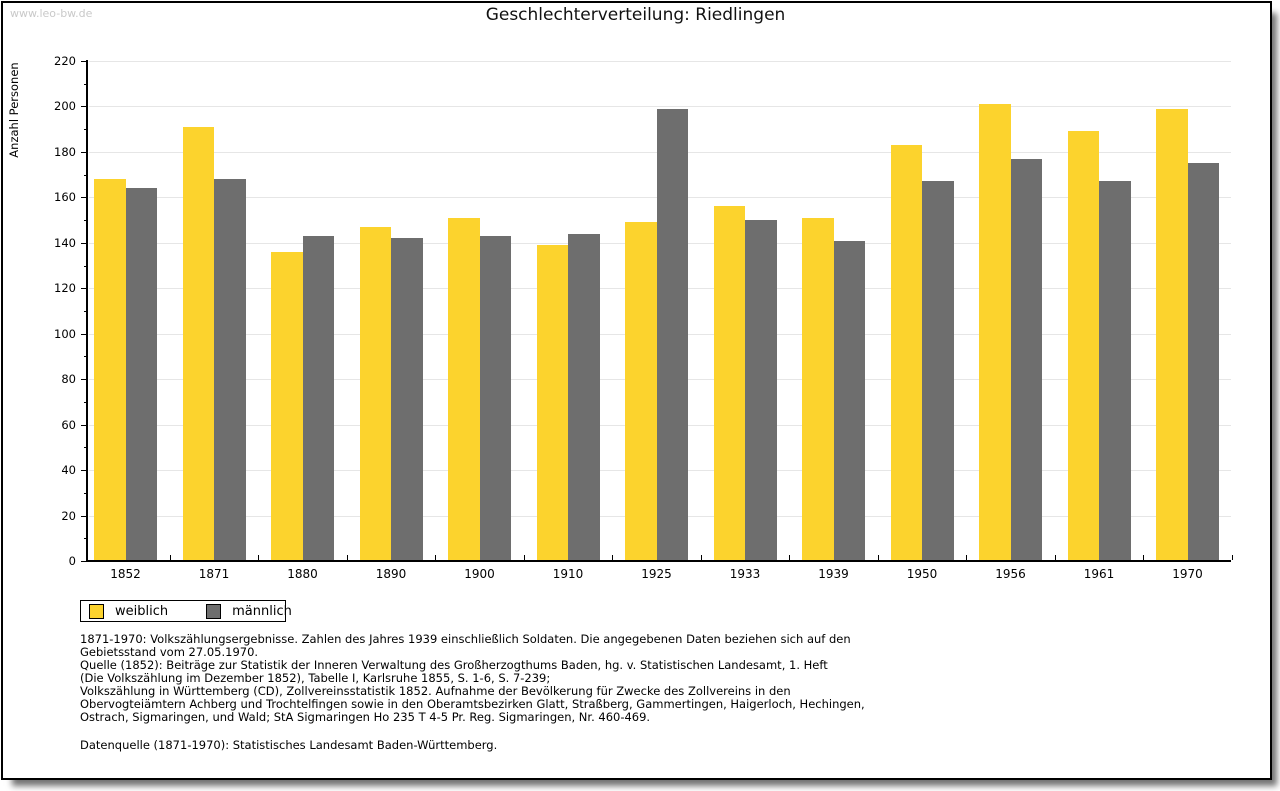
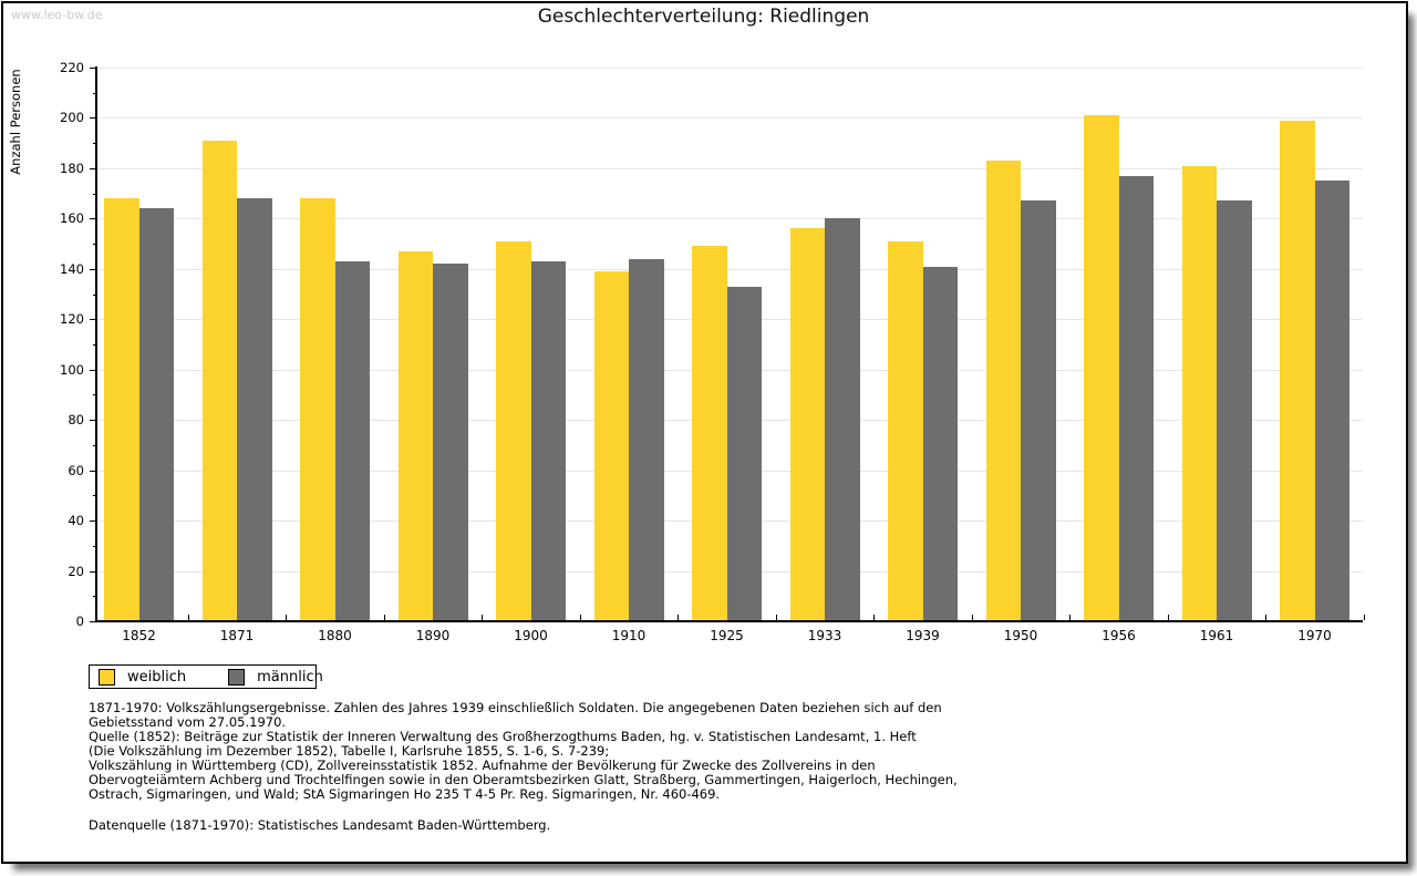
weiblich/1880: 136 -> 168
männlich/1925: 199 -> 133
männlich/1933: 150 -> 160
weiblich/1961: 189 -> 181
